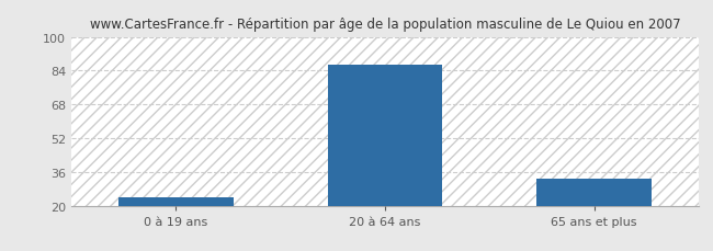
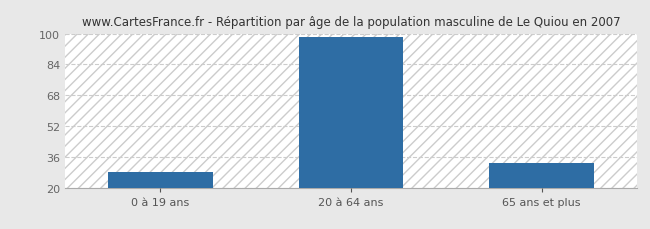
0 à 19 ans: 24 -> 28
20 à 64 ans: 87 -> 98
